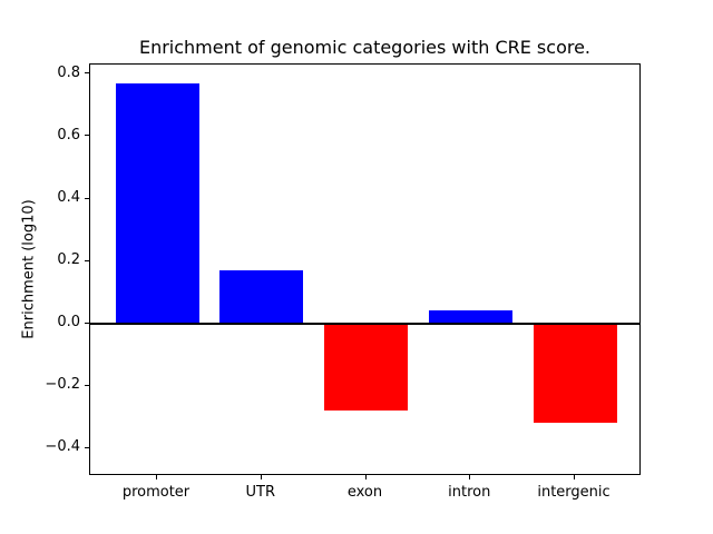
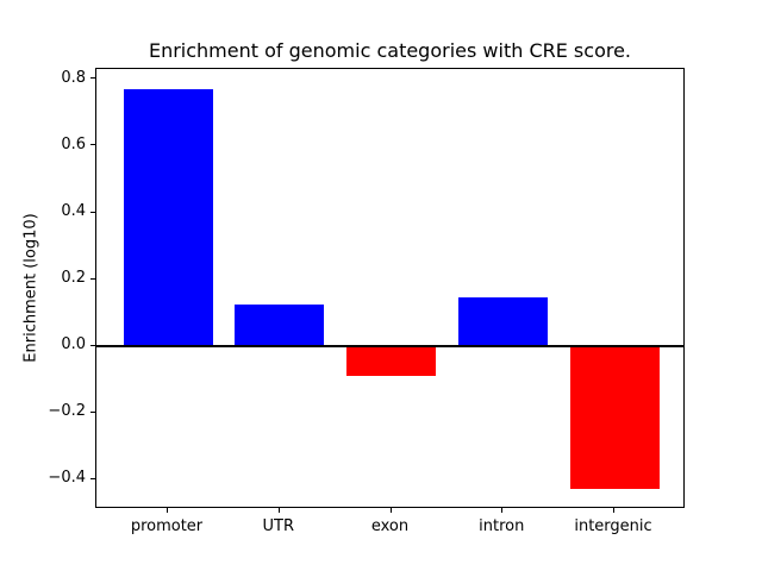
UTR: 0.17 -> 0.12
exon: -0.28 -> -0.09
intron: 0.04 -> 0.14
intergenic: -0.32 -> -0.43
